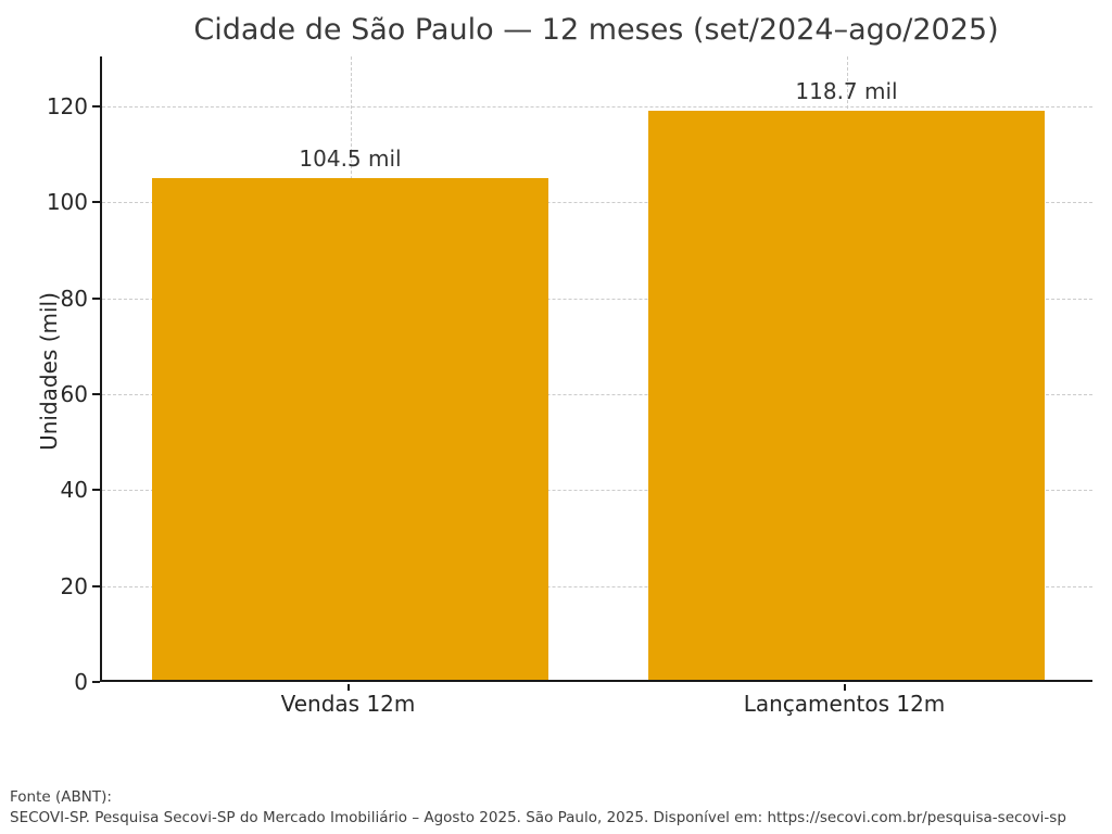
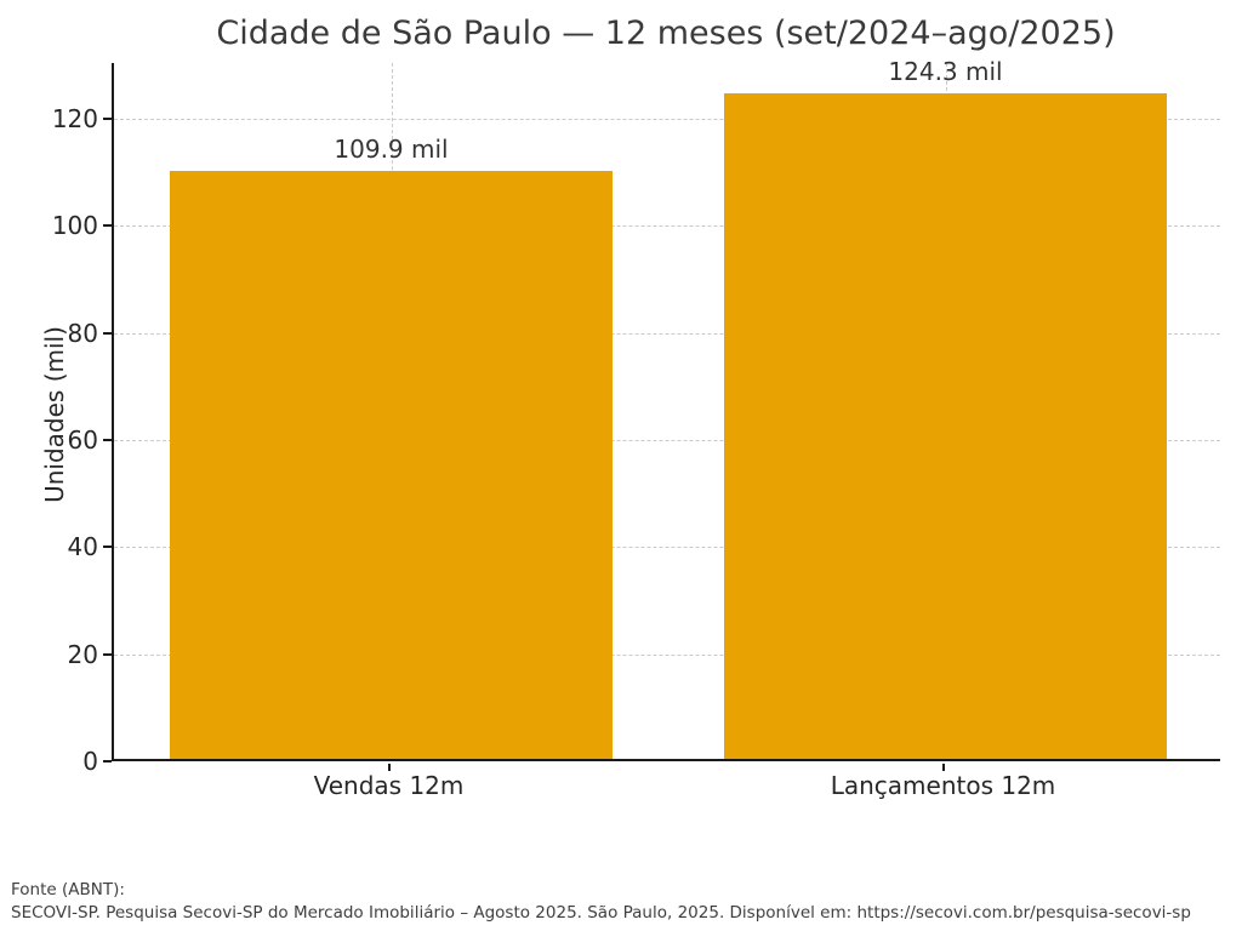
Vendas 12m: 104.5 -> 109.9
Lançamentos 12m: 118.7 -> 124.3
